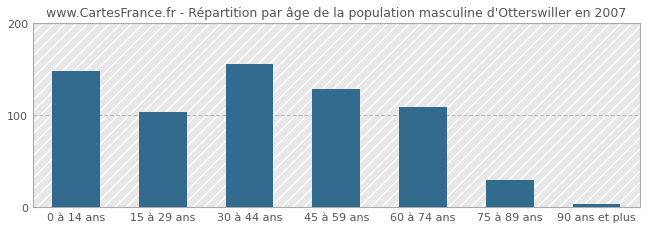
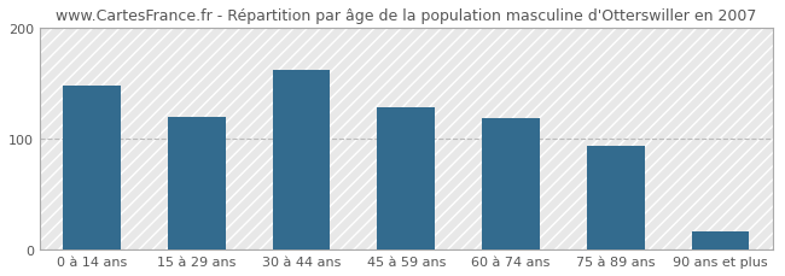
15 à 29 ans: 103 -> 120
30 à 44 ans: 155 -> 162
60 à 74 ans: 109 -> 118
75 à 89 ans: 30 -> 94
90 ans et plus: 3 -> 16
